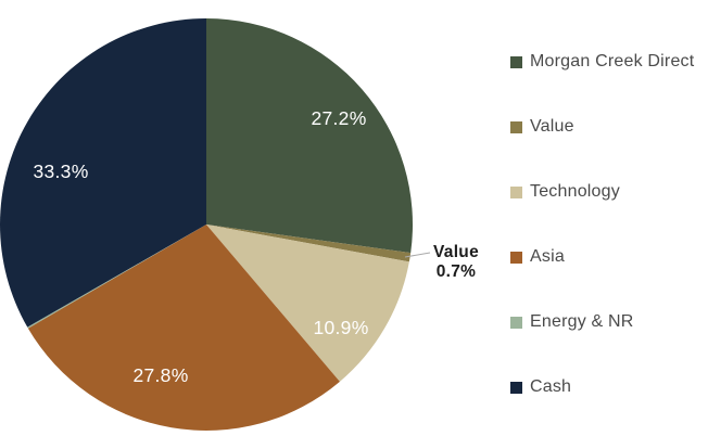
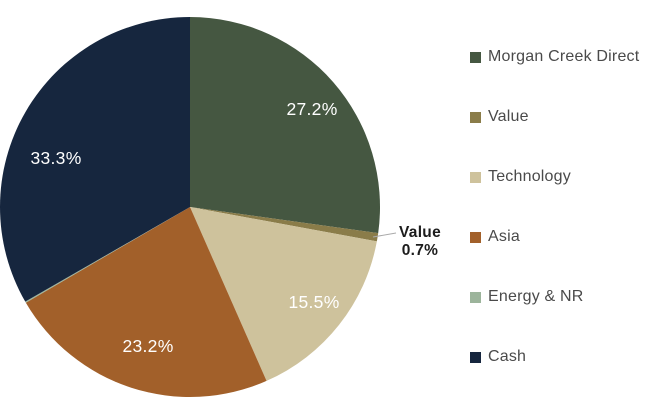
Technology: 10.9% -> 15.5%
Asia: 27.8% -> 23.2%
